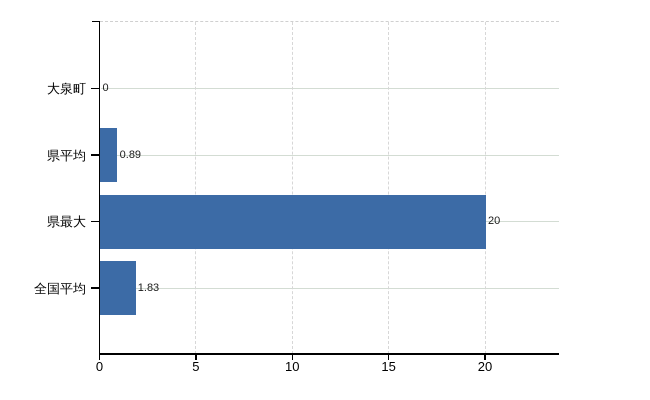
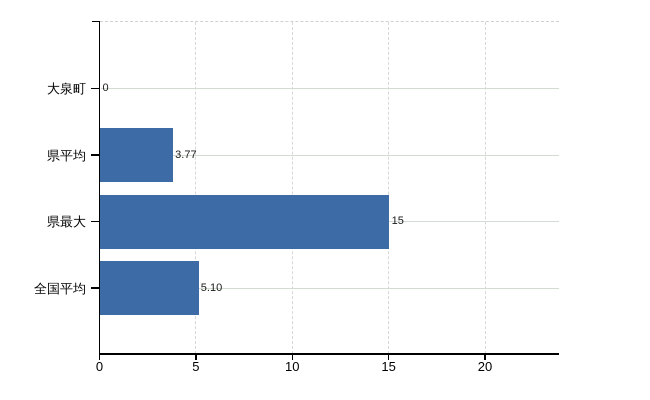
県平均: 0.89 -> 3.77
県最大: 20 -> 15
全国平均: 1.83 -> 5.10
